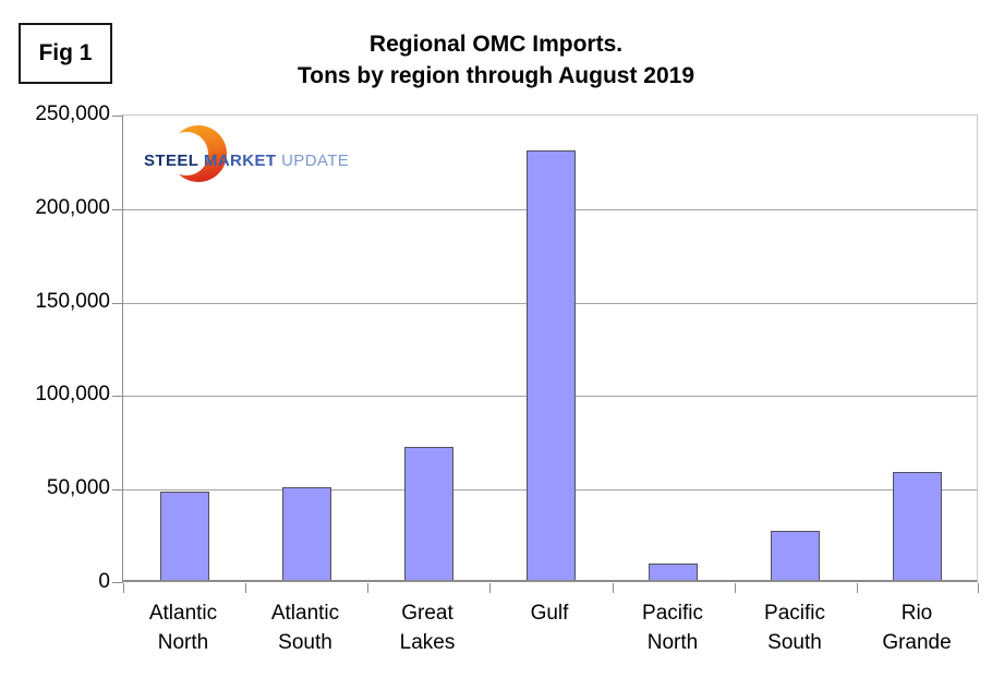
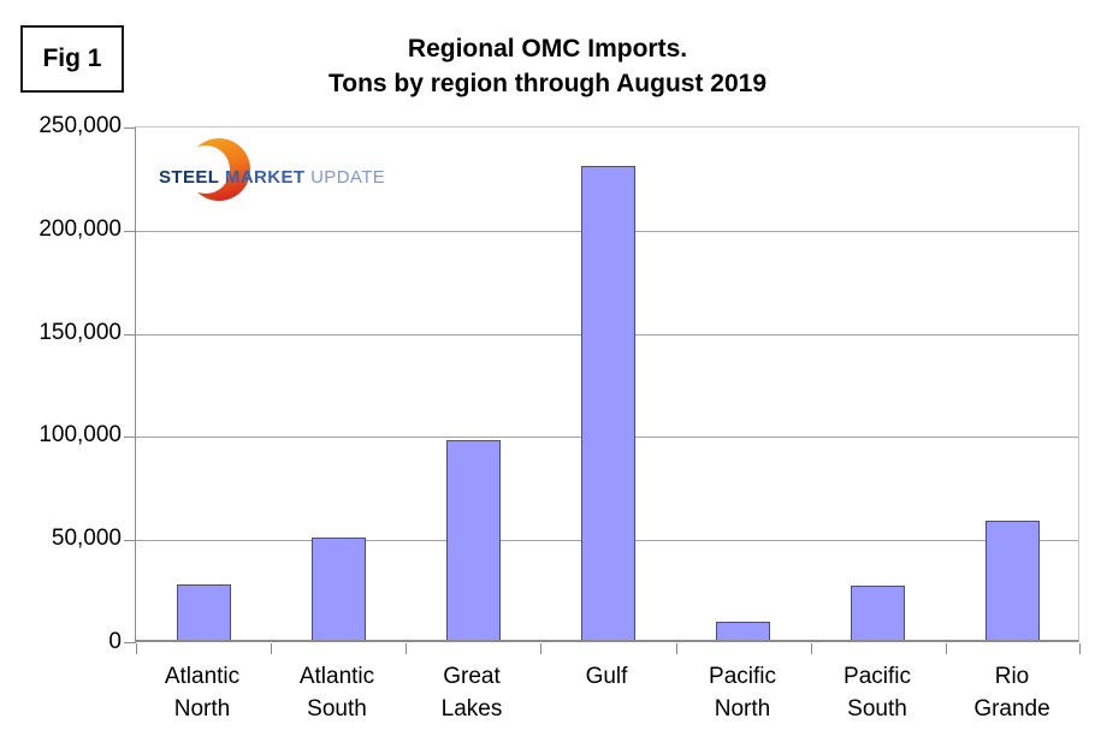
Atlantic North: 47000 -> 27000
Great Lakes: 71000 -> 97000
